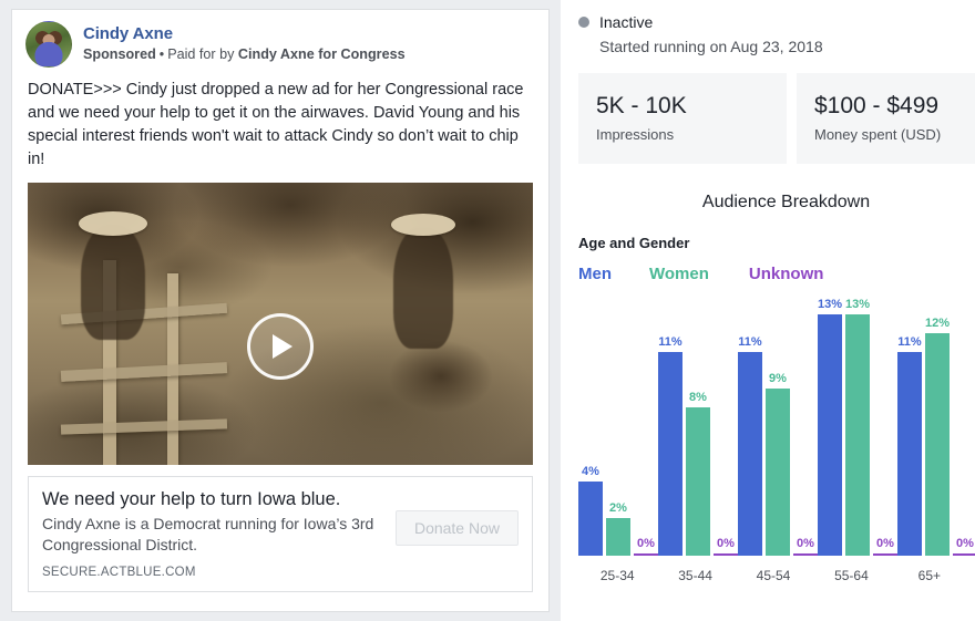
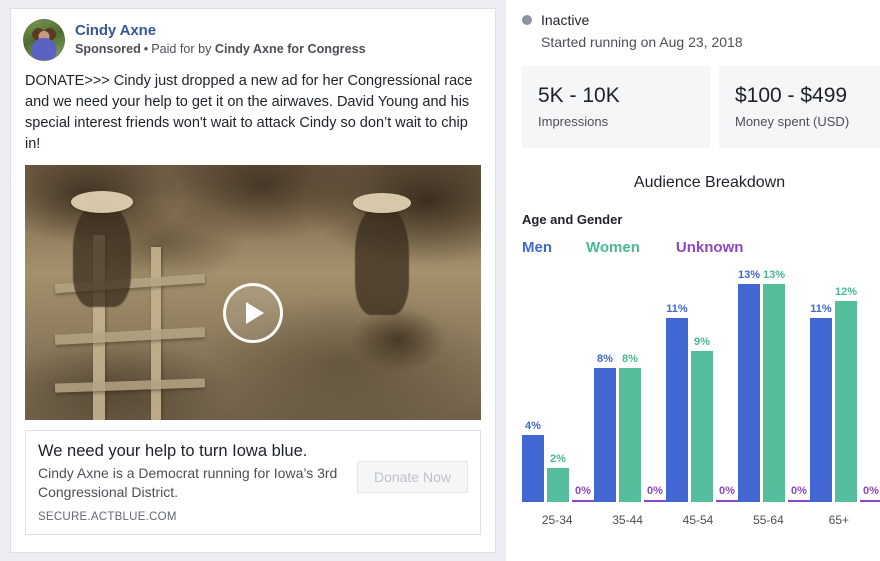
Men/35-44: 11% -> 8%
